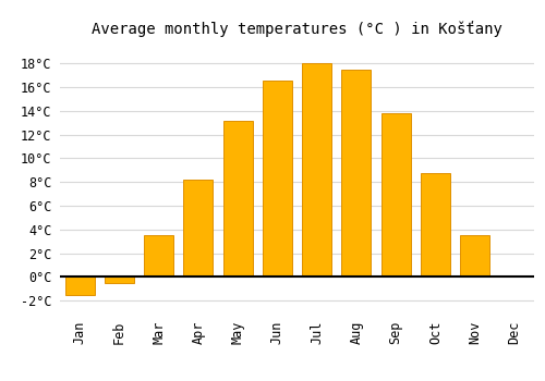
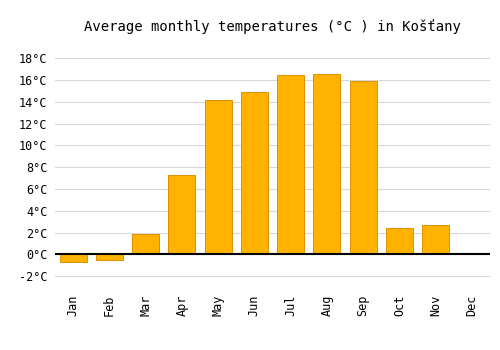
Jan: -1.5°C -> -0.7°C
Mar: 3.5°C -> 1.9°C
Apr: 8.2°C -> 7.3°C
May: 13.2°C -> 14.2°C
Jun: 16.6°C -> 14.9°C
Jul: 18.0°C -> 16.5°C
Aug: 17.5°C -> 16.6°C
Sep: 13.8°C -> 15.9°C
Oct: 8.8°C -> 2.4°C
Nov: 3.5°C -> 2.7°C
